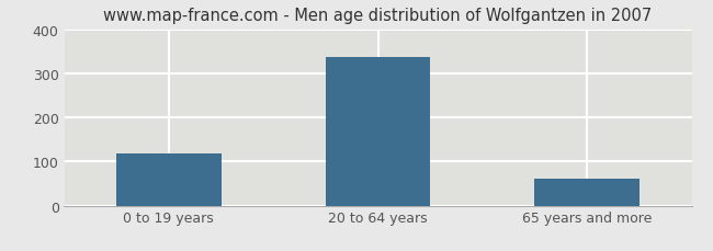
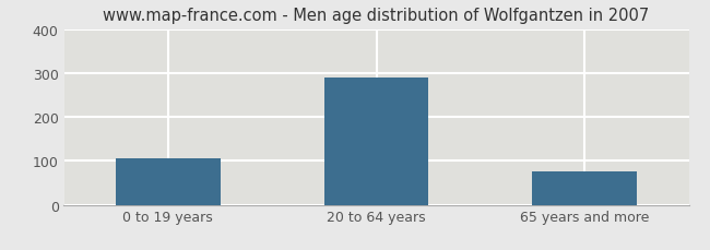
0 to 19 years: 119 -> 105
20 to 64 years: 336 -> 290
65 years and more: 60 -> 75
